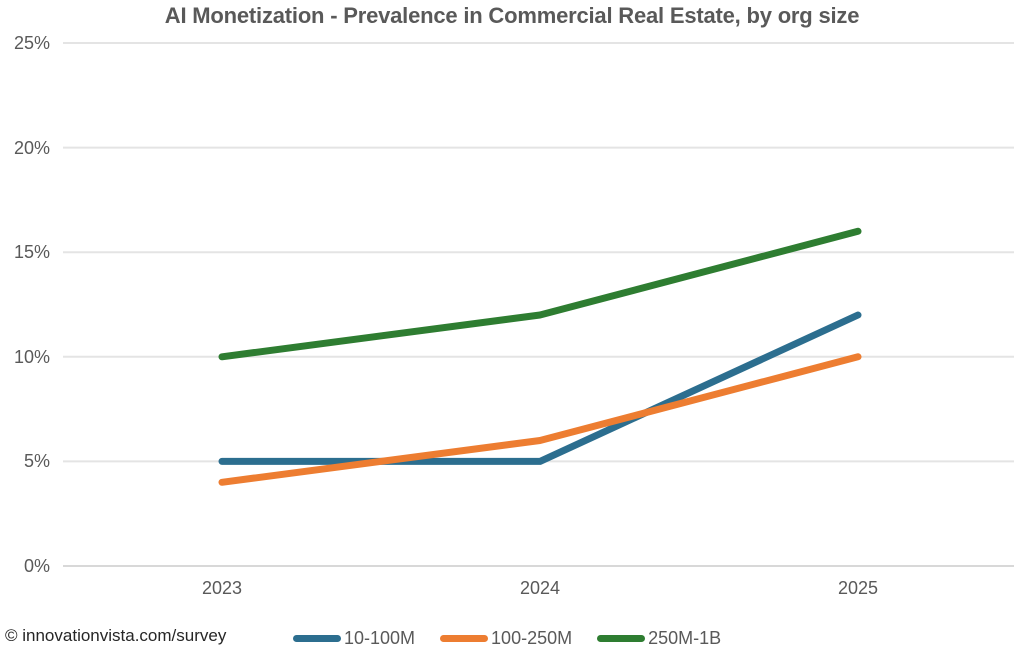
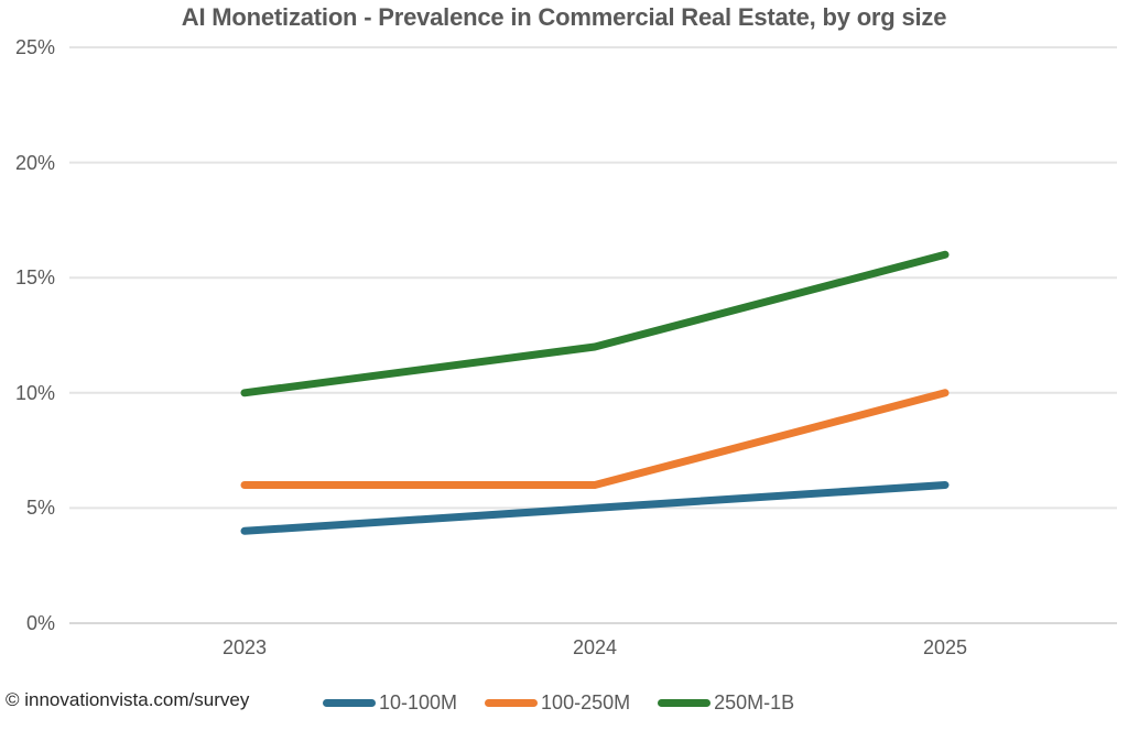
10-100M/2023: 5% -> 4%
100-250M/2023: 4% -> 6%
10-100M/2025: 12% -> 6%
